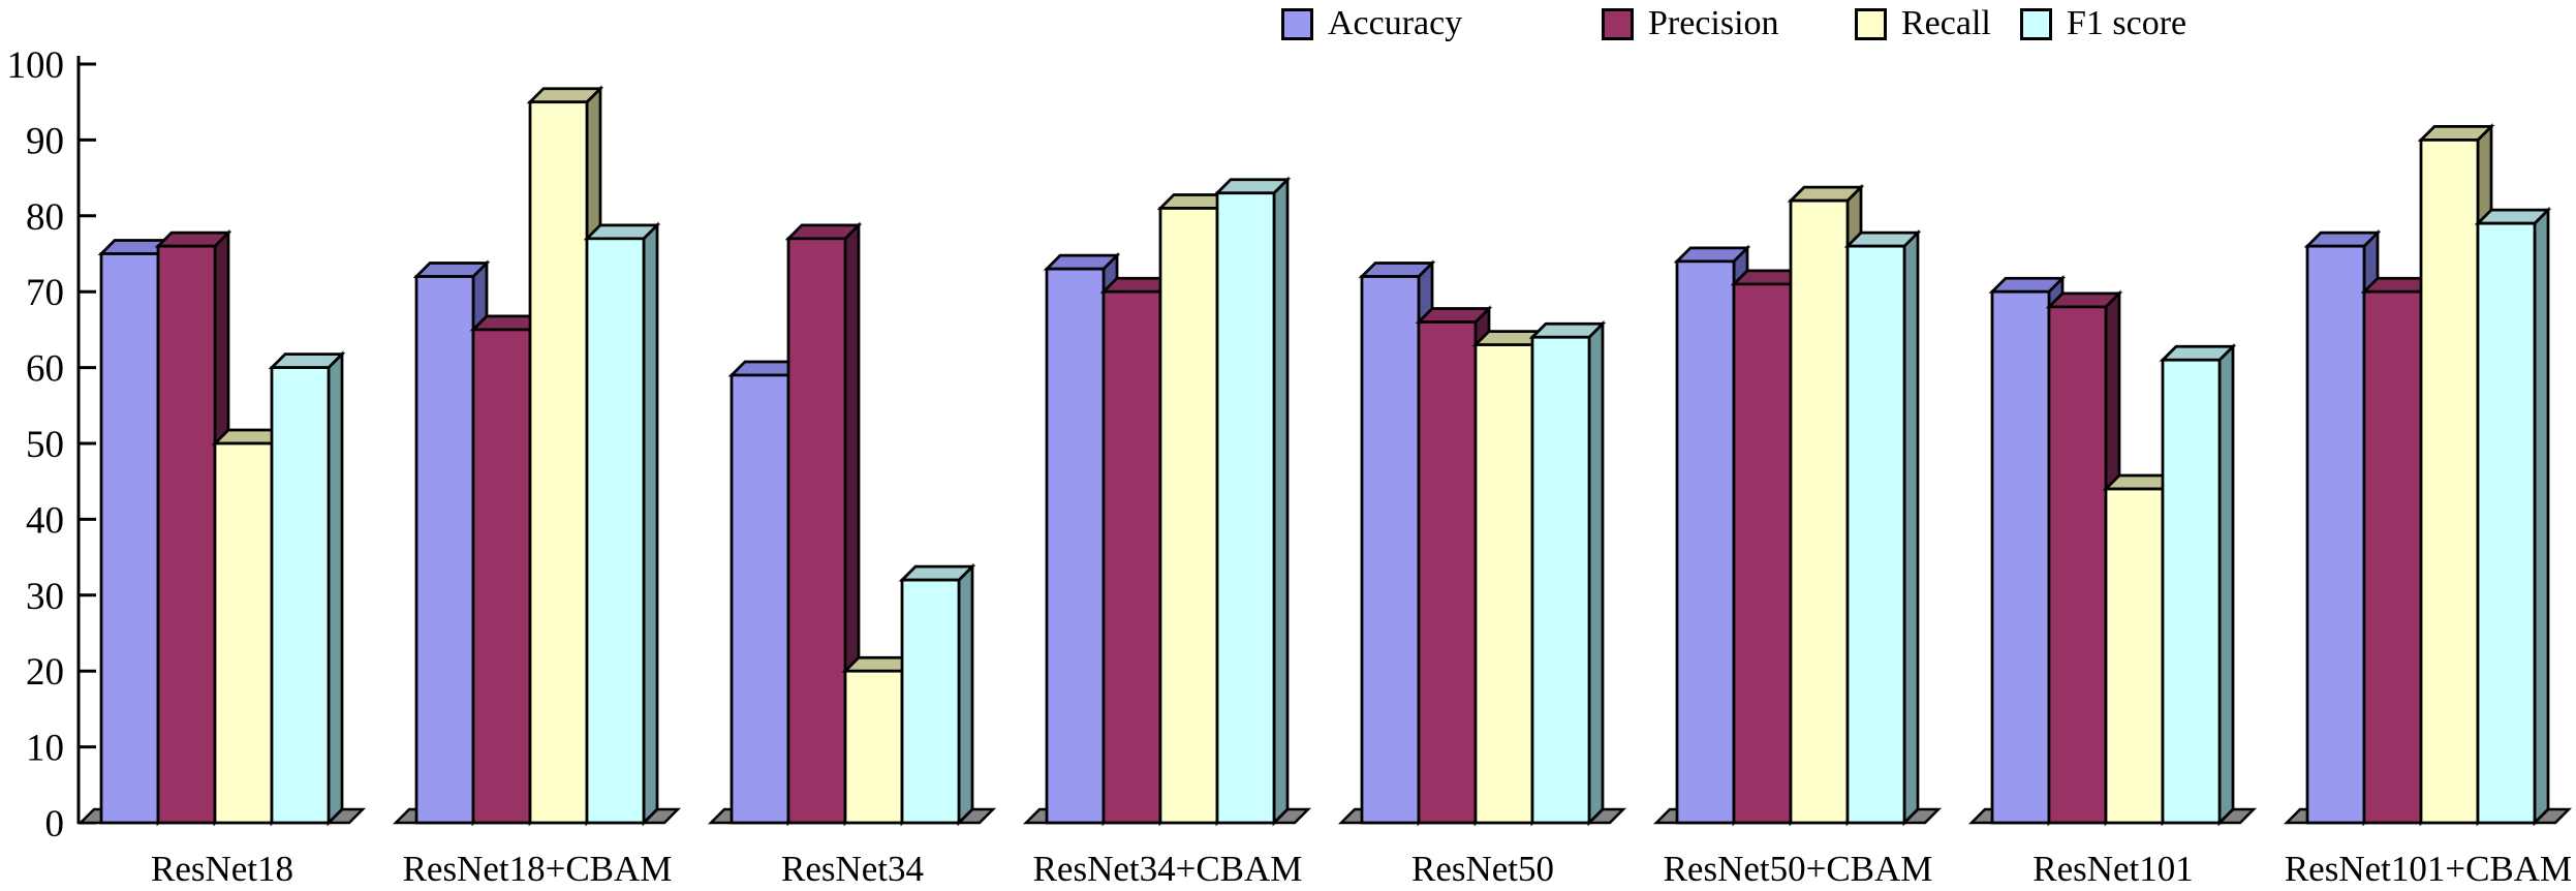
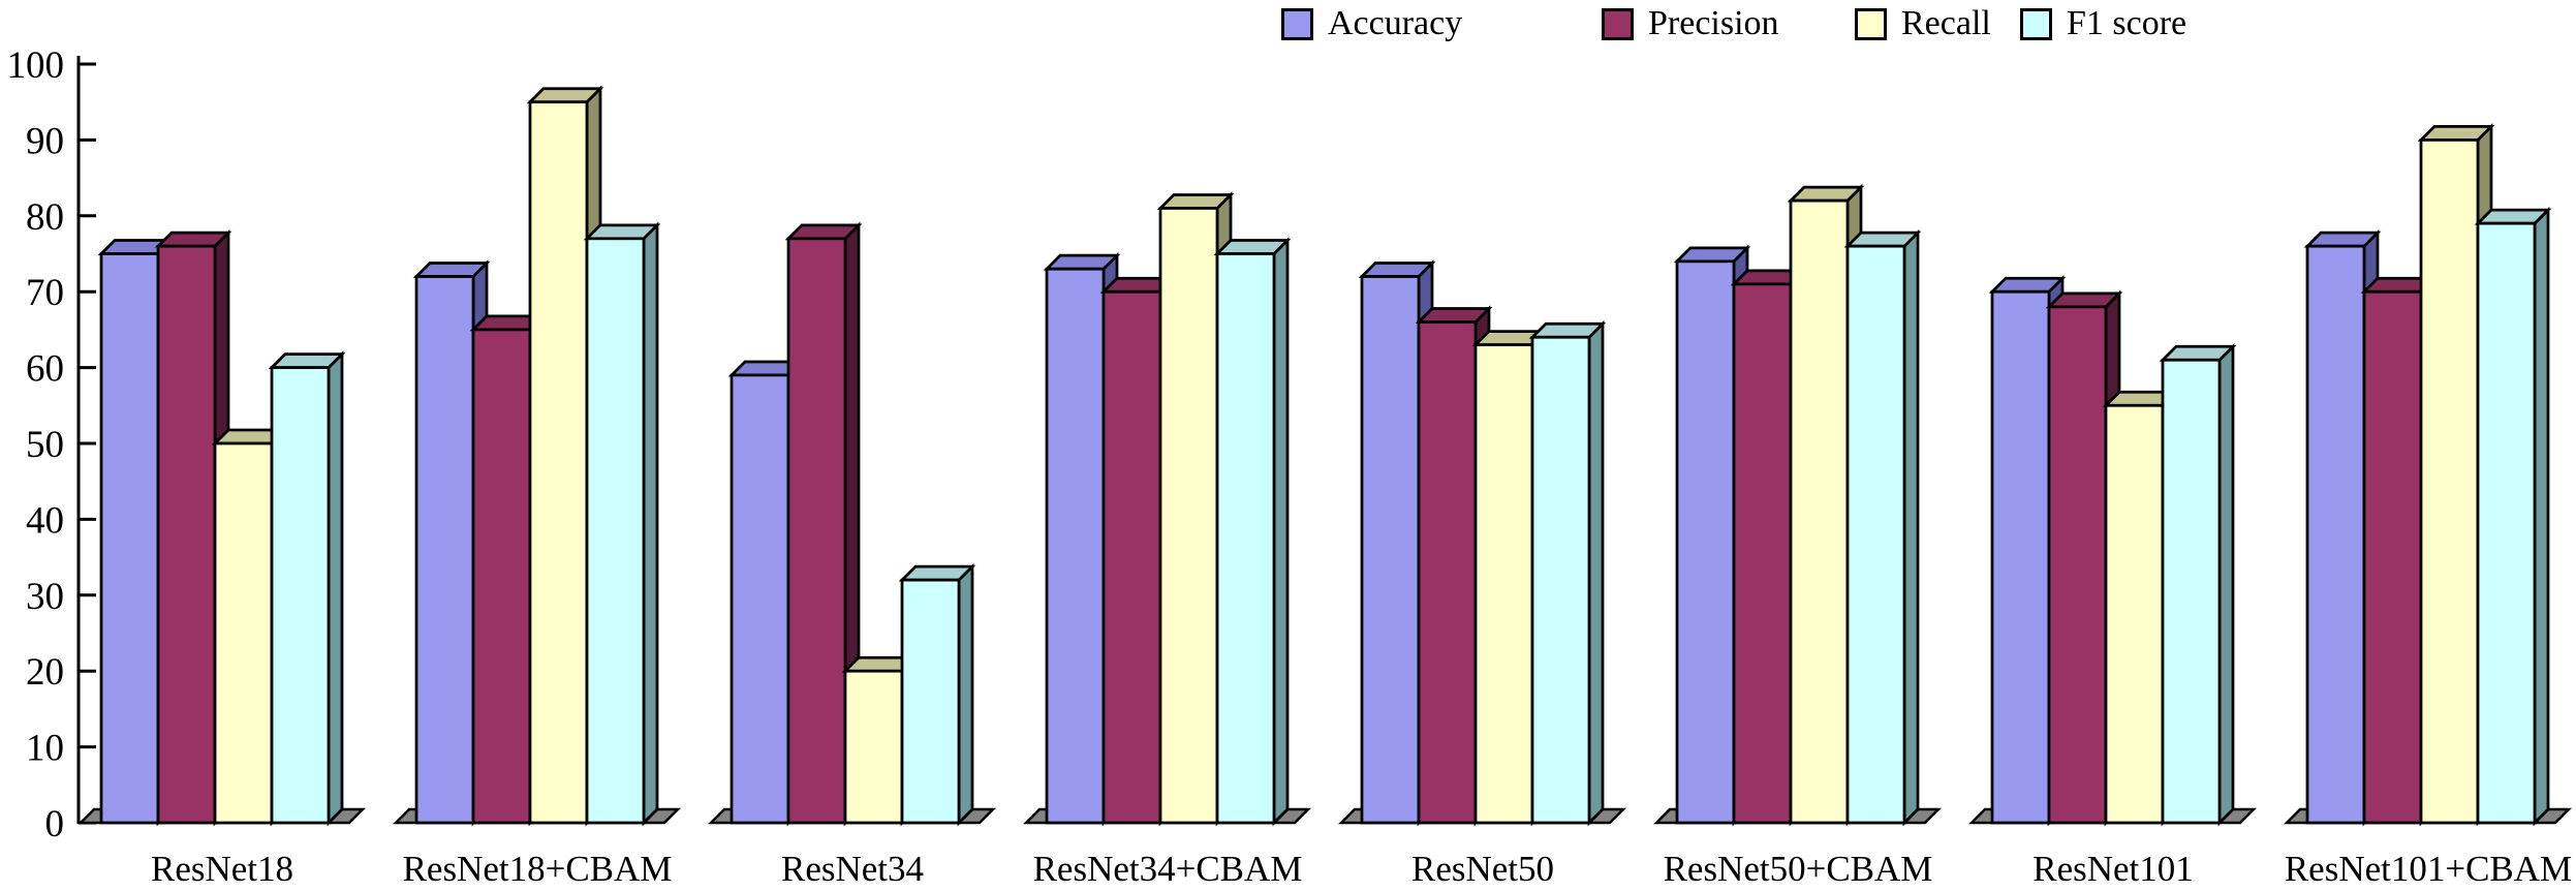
F1 score/ResNet34+CBAM: 83 -> 75
Recall/ResNet101: 44 -> 55
